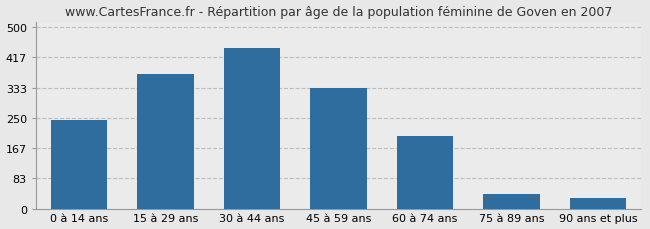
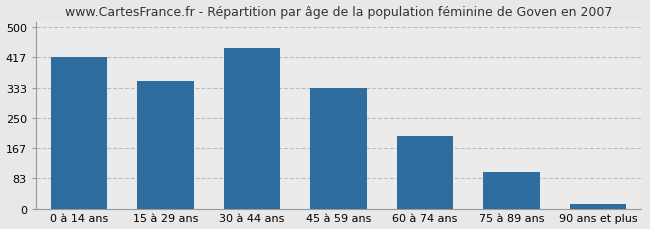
0 à 14 ans: 245 -> 417
15 à 29 ans: 370 -> 352
75 à 89 ans: 40 -> 100
90 ans et plus: 30 -> 12
